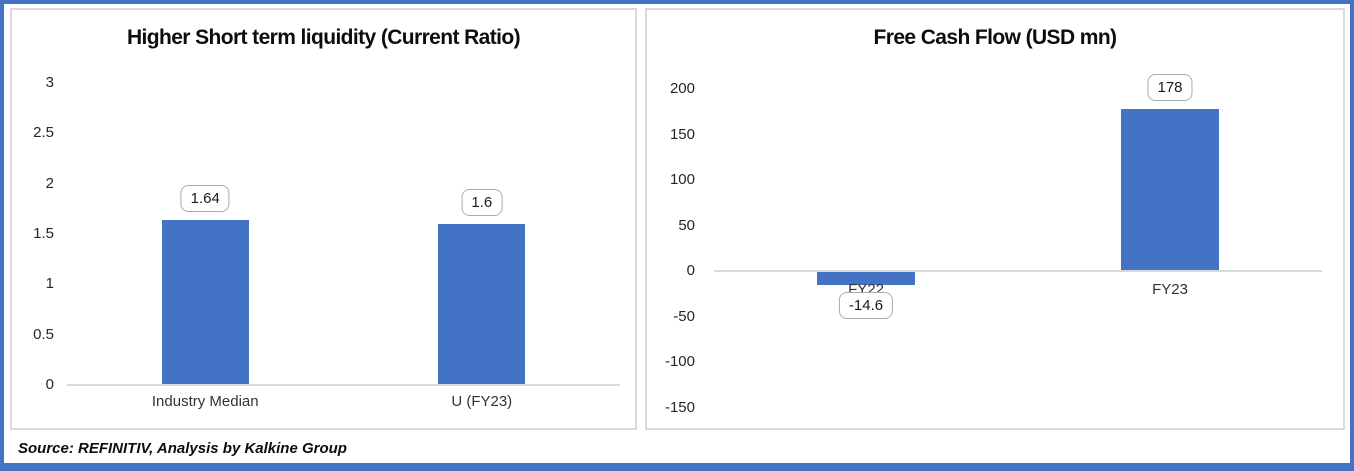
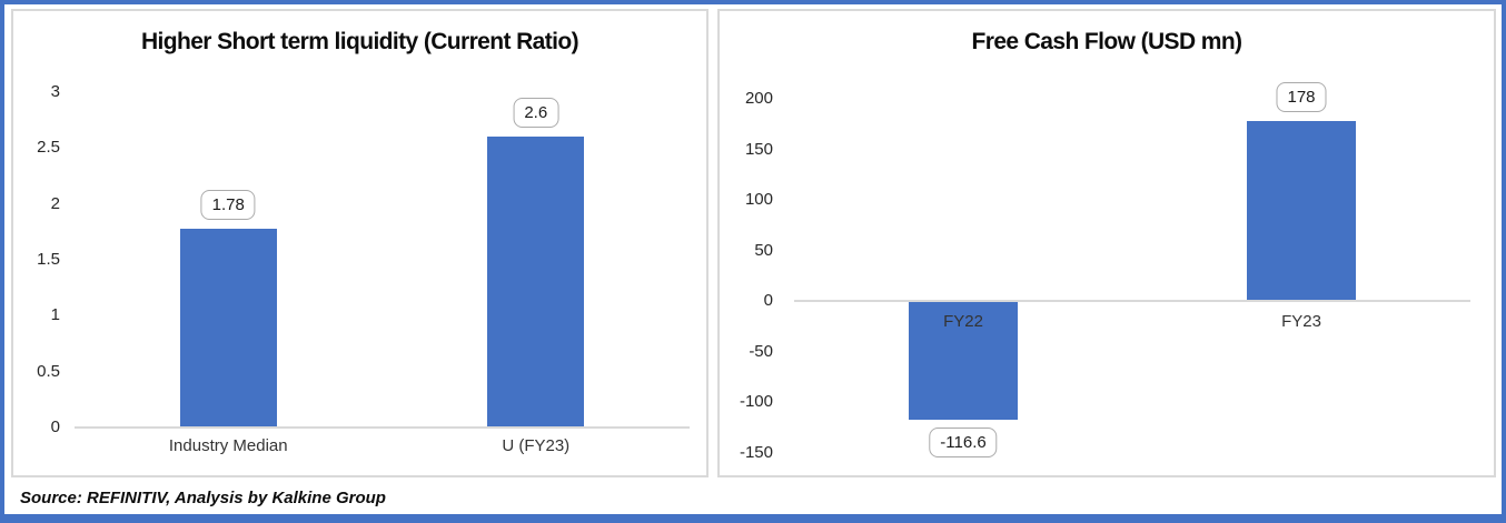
Higher Short term liquidity (Current Ratio)/Industry Median: 1.64 -> 1.78
Higher Short term liquidity (Current Ratio)/U (FY23): 1.6 -> 2.6
Free Cash Flow (USD mn)/FY22: -14.6 -> -116.6
